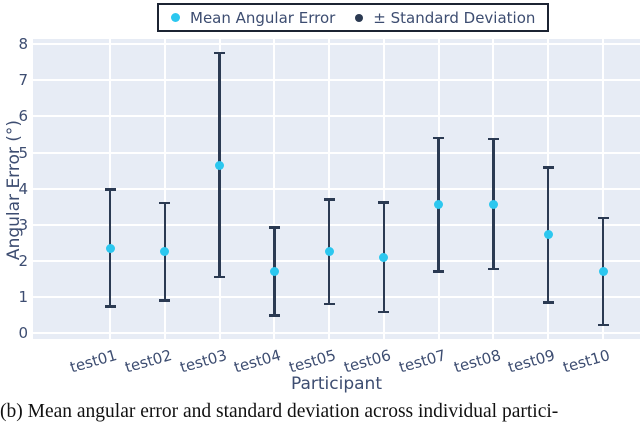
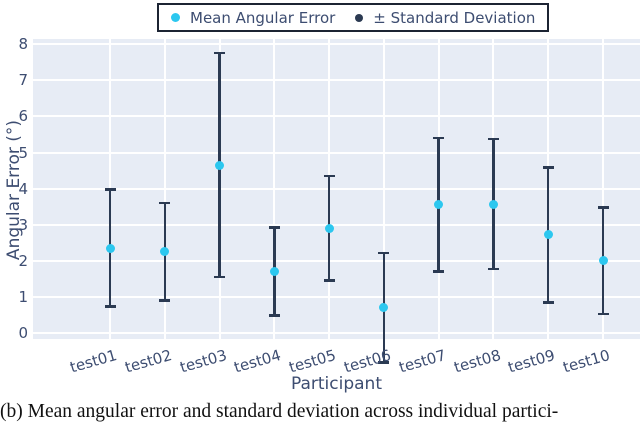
Mean Angular Error/test05: 2.2 -> 2.9
Mean Angular Error/test06: 2.1 -> 0.7
Mean Angular Error/test10: 1.7 -> 2.0
